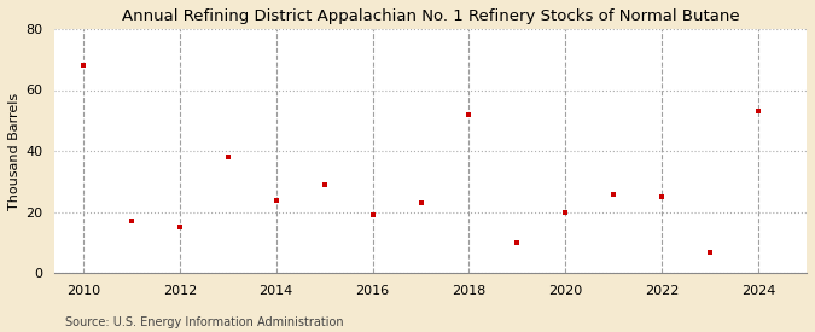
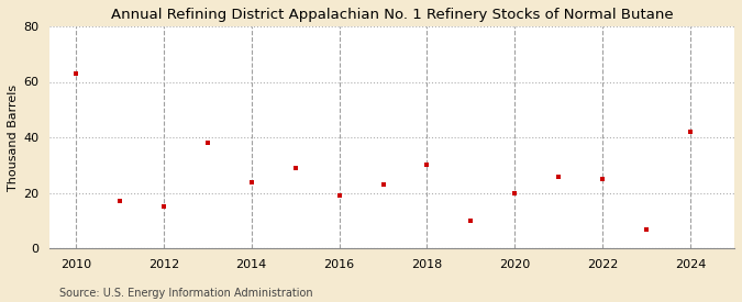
2010: 68 -> 63
2018: 52 -> 30
2024: 53 -> 42
